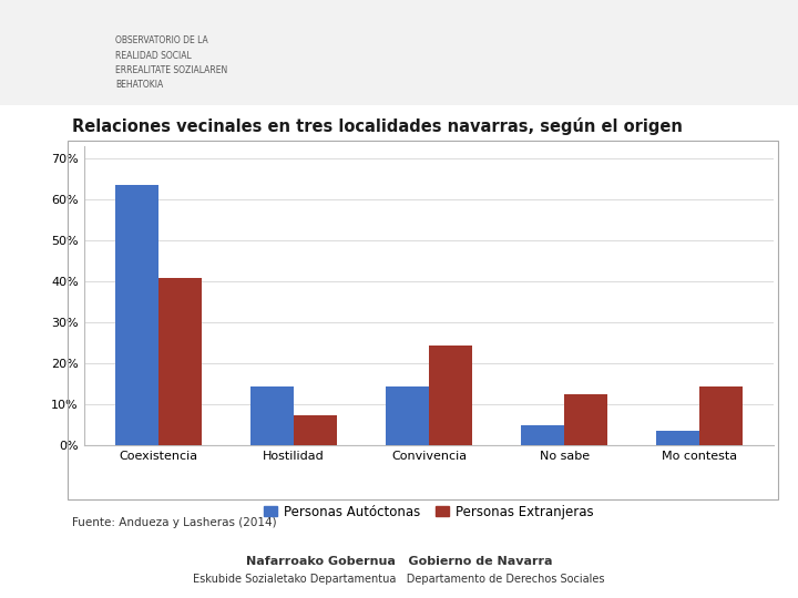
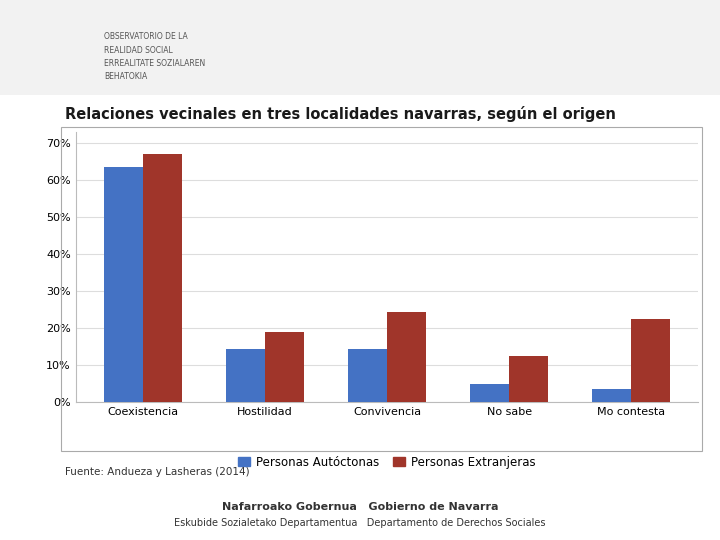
Personas Extranjeras/Coexistencia: 41.0% -> 67.0%
Personas Extranjeras/Hostilidad: 7.5% -> 19.0%
Personas Extranjeras/Mo contesta: 14.5% -> 22.5%
